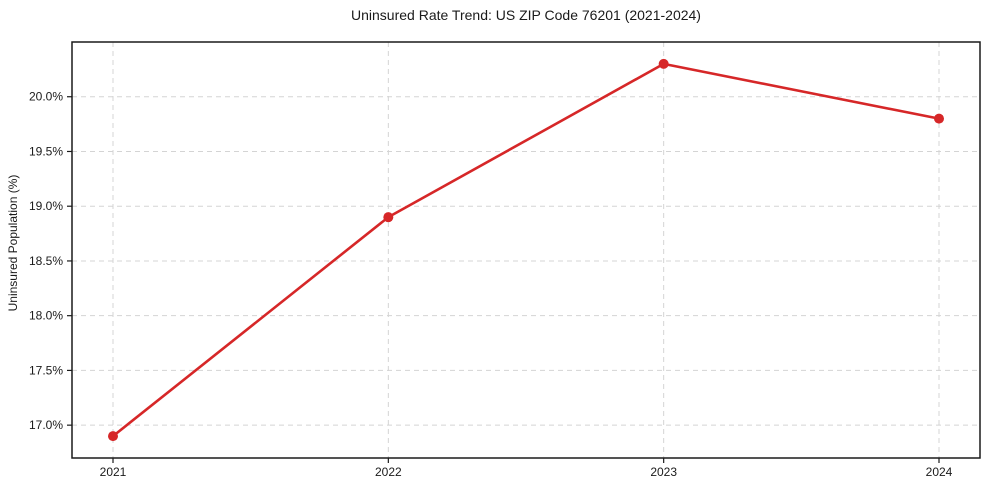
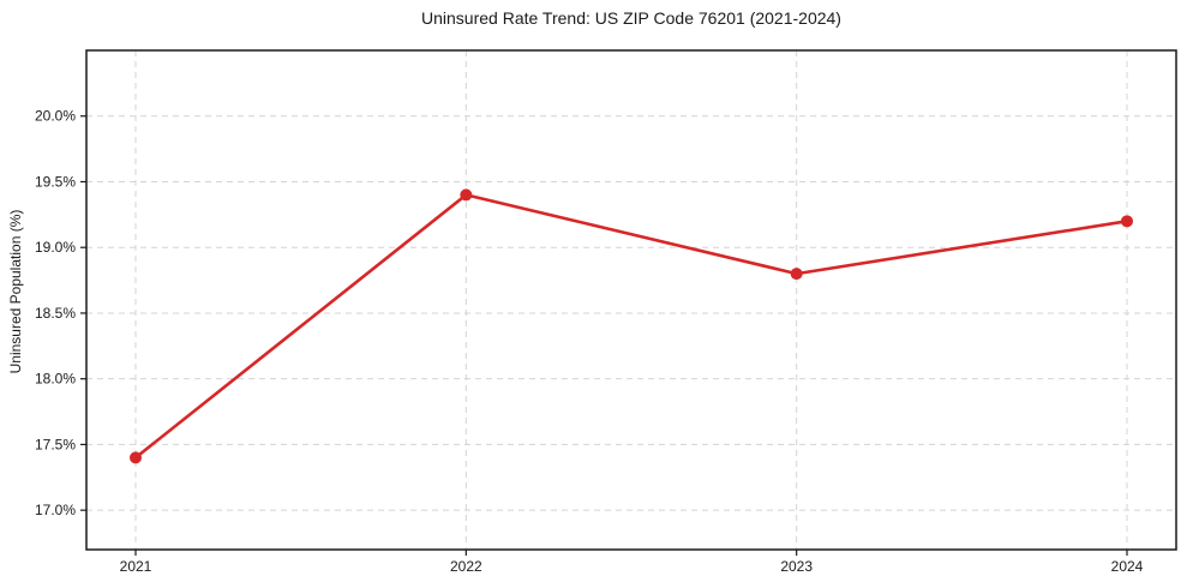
2021: 16.9% -> 17.4%
2022: 18.9% -> 19.4%
2023: 20.3% -> 18.8%
2024: 19.8% -> 19.2%
